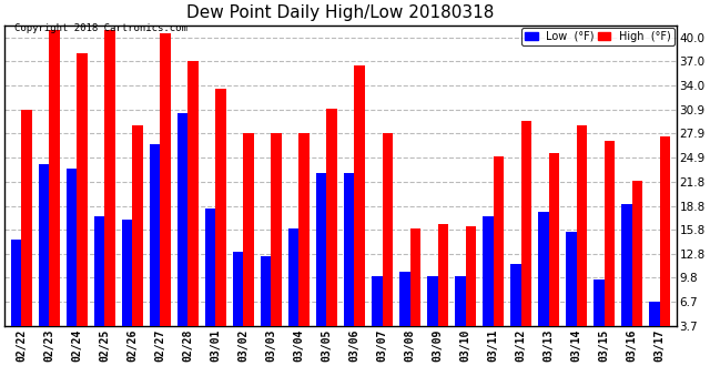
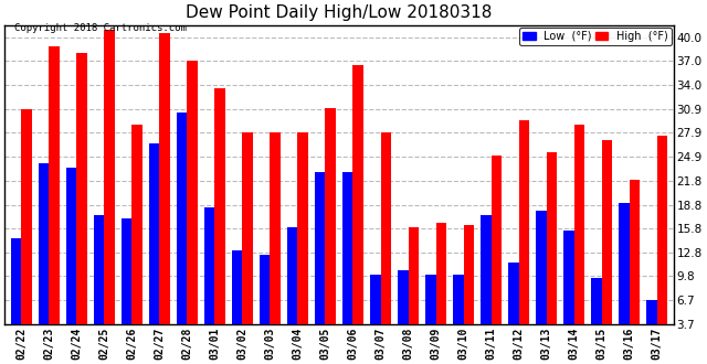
High (°F)/02/23: 41.0 -> 38.8
